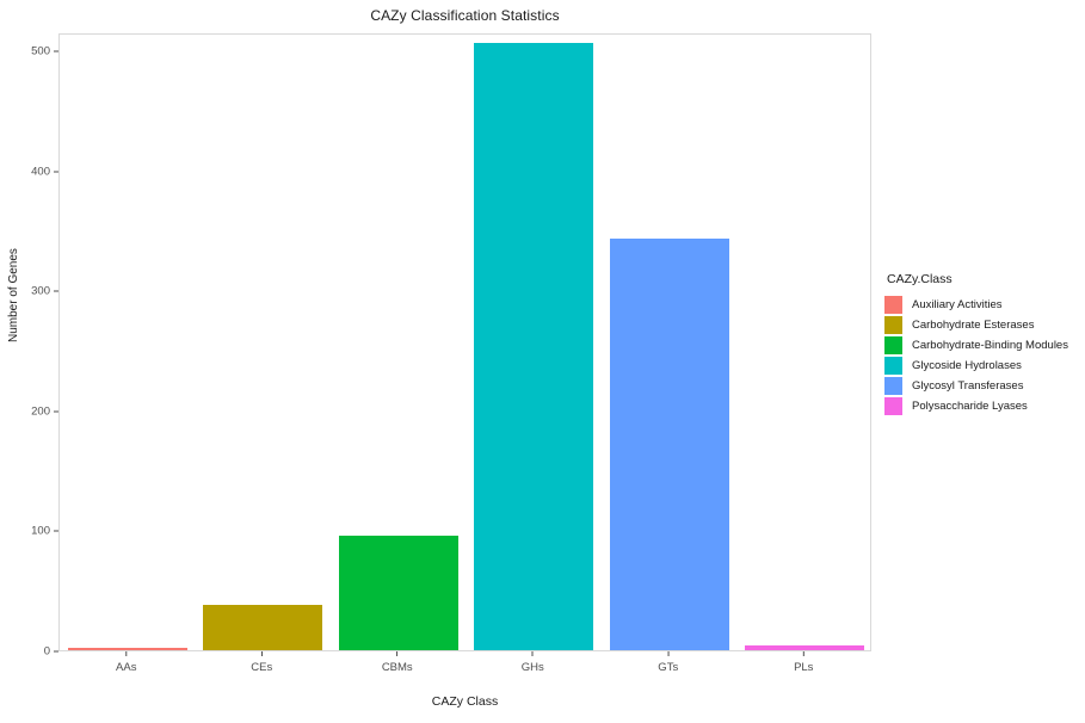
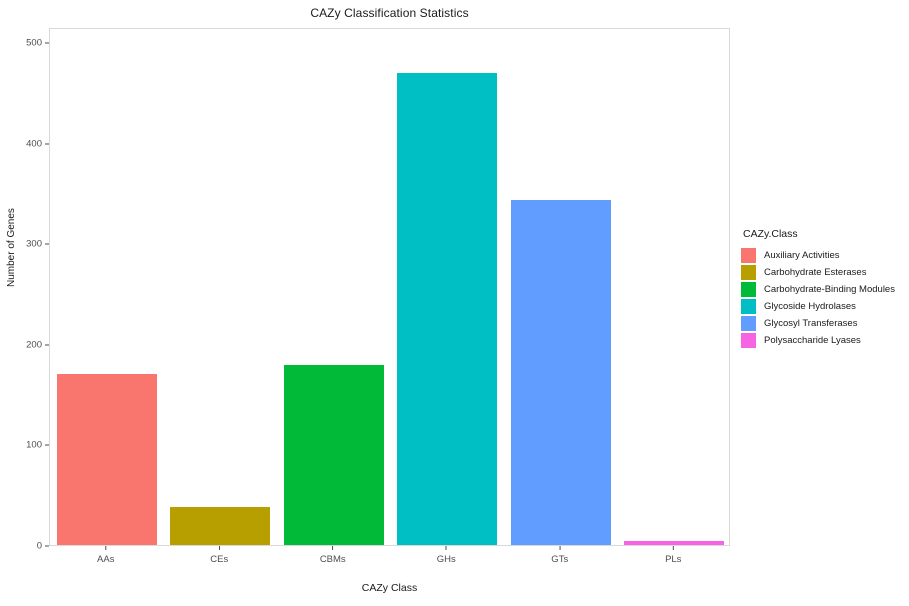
AAs: 2 -> 170
CBMs: 95 -> 179
GHs: 506 -> 469
